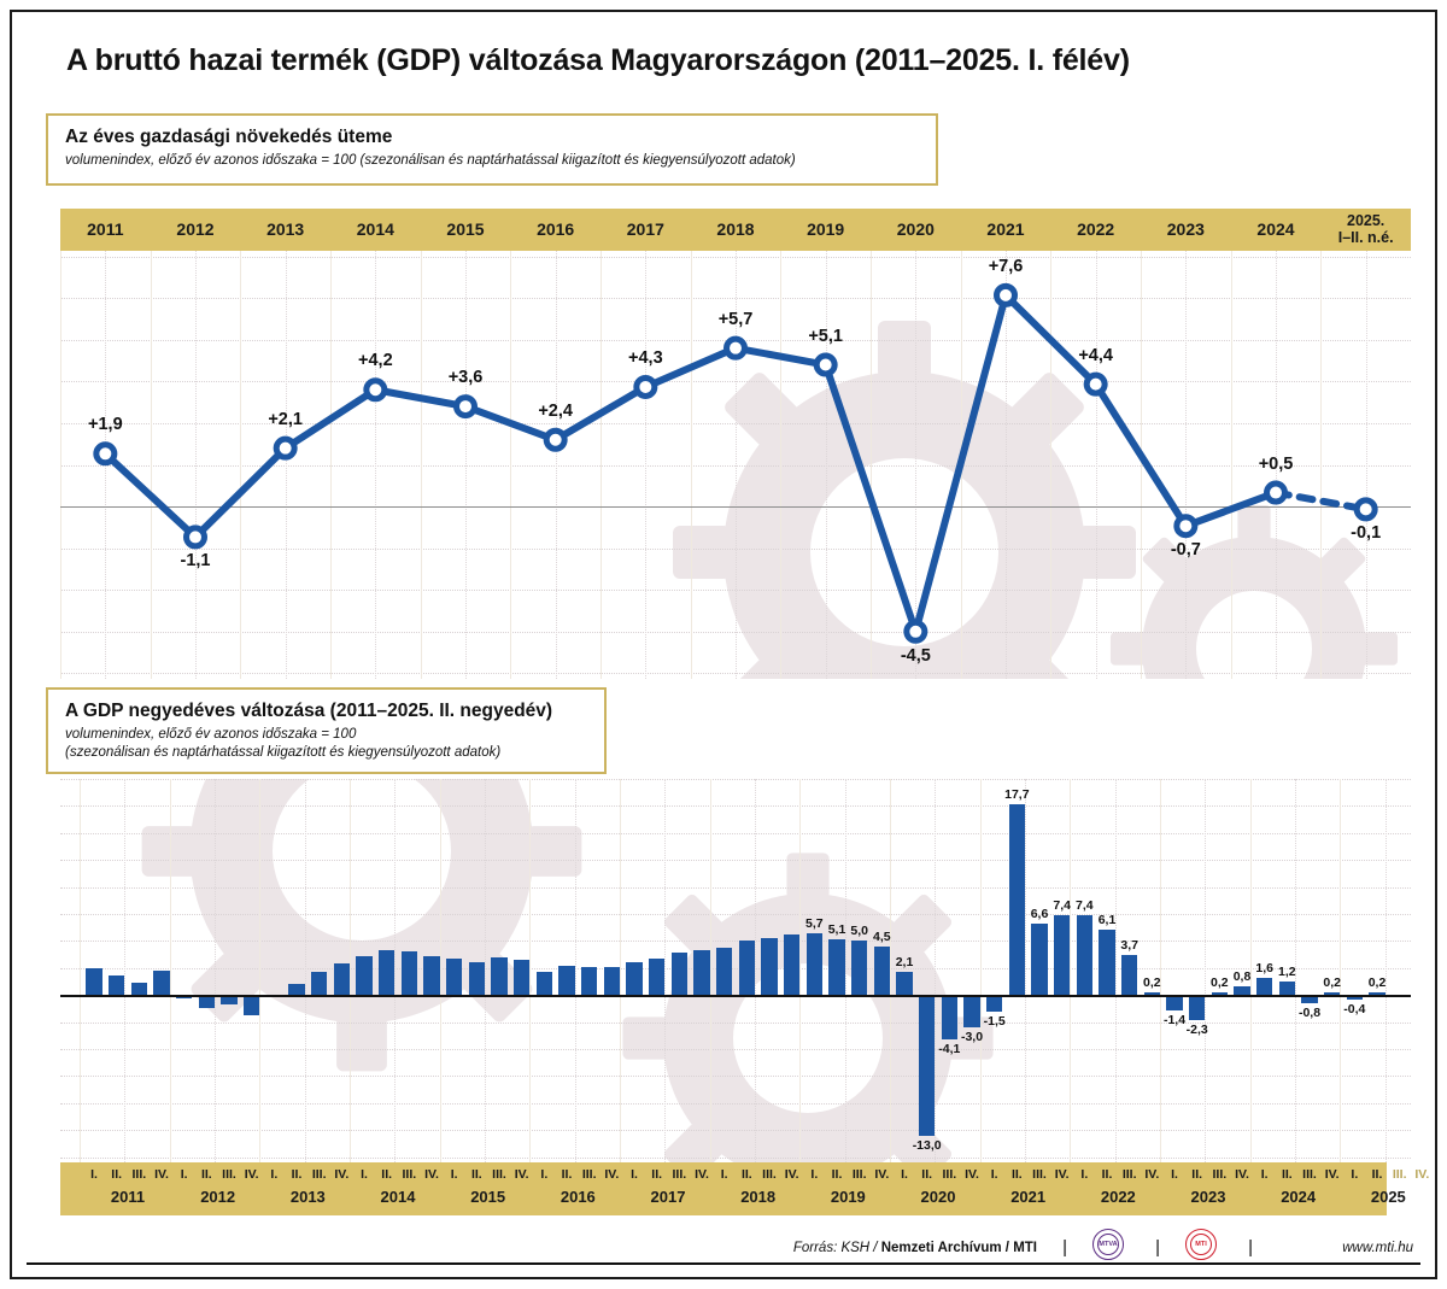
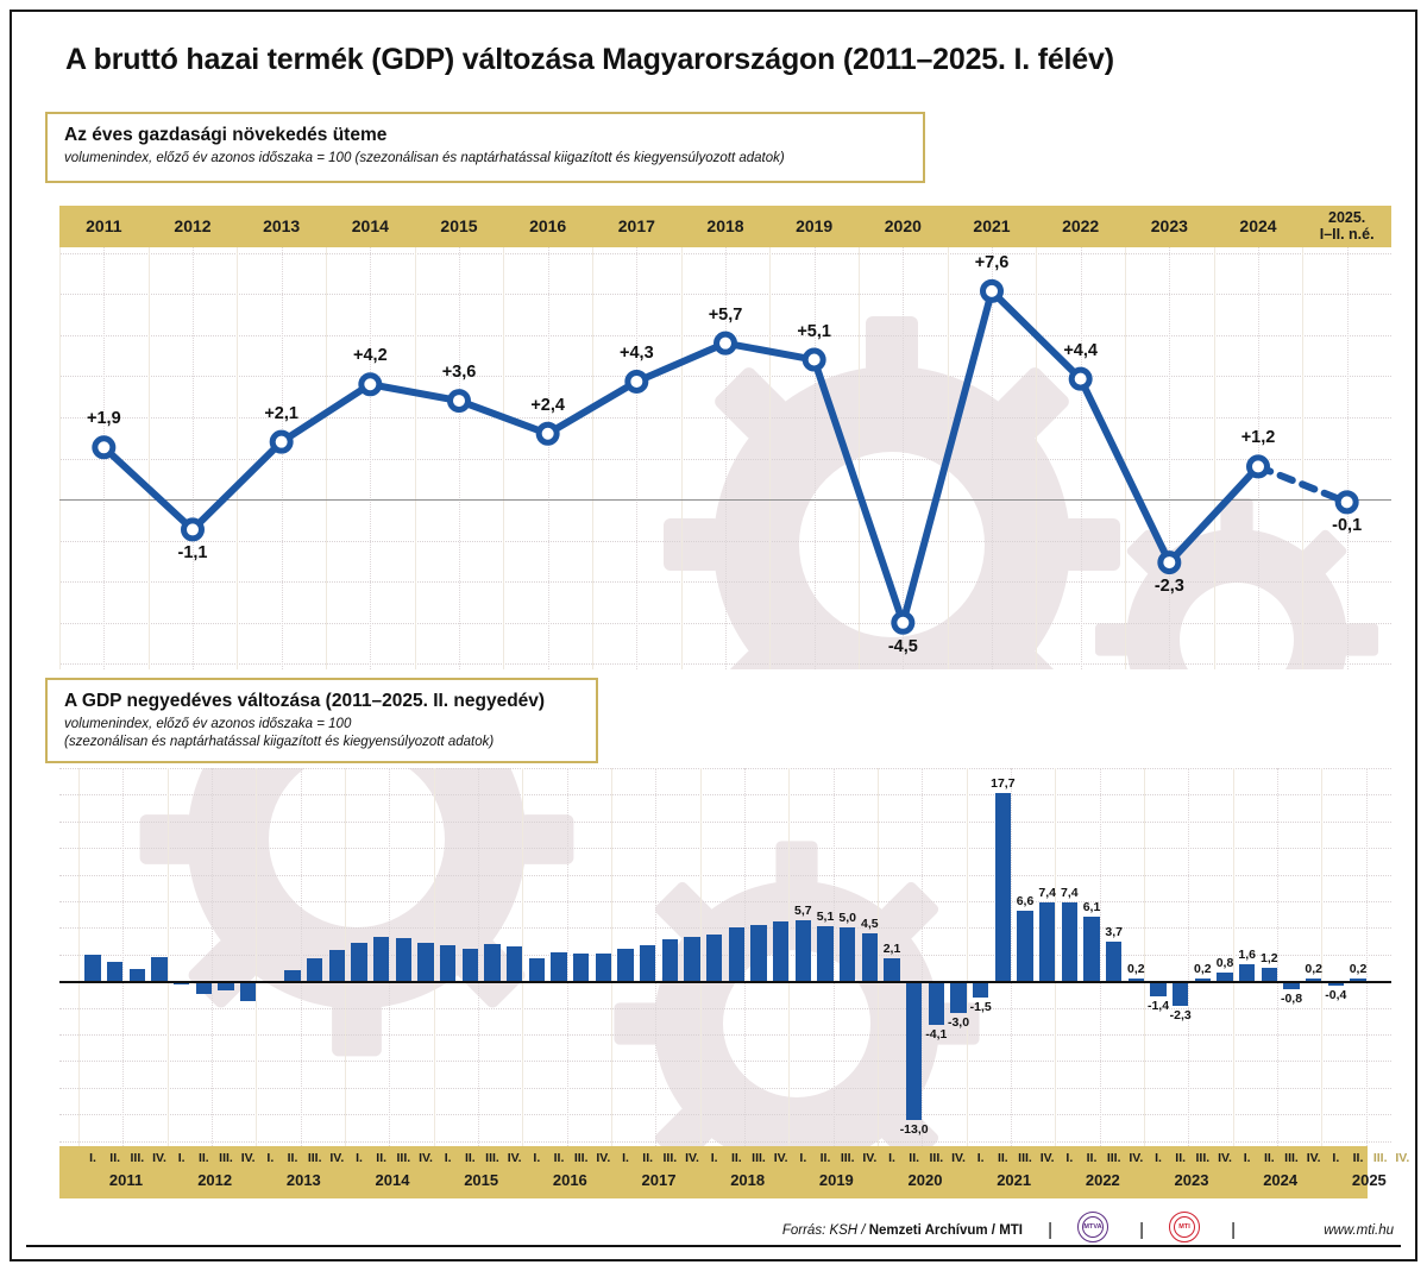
Az éves gazdasági növekedés üteme/2023: -0,7 -> -2,3
Az éves gazdasági növekedés üteme/2024: +0,5 -> +1,2
